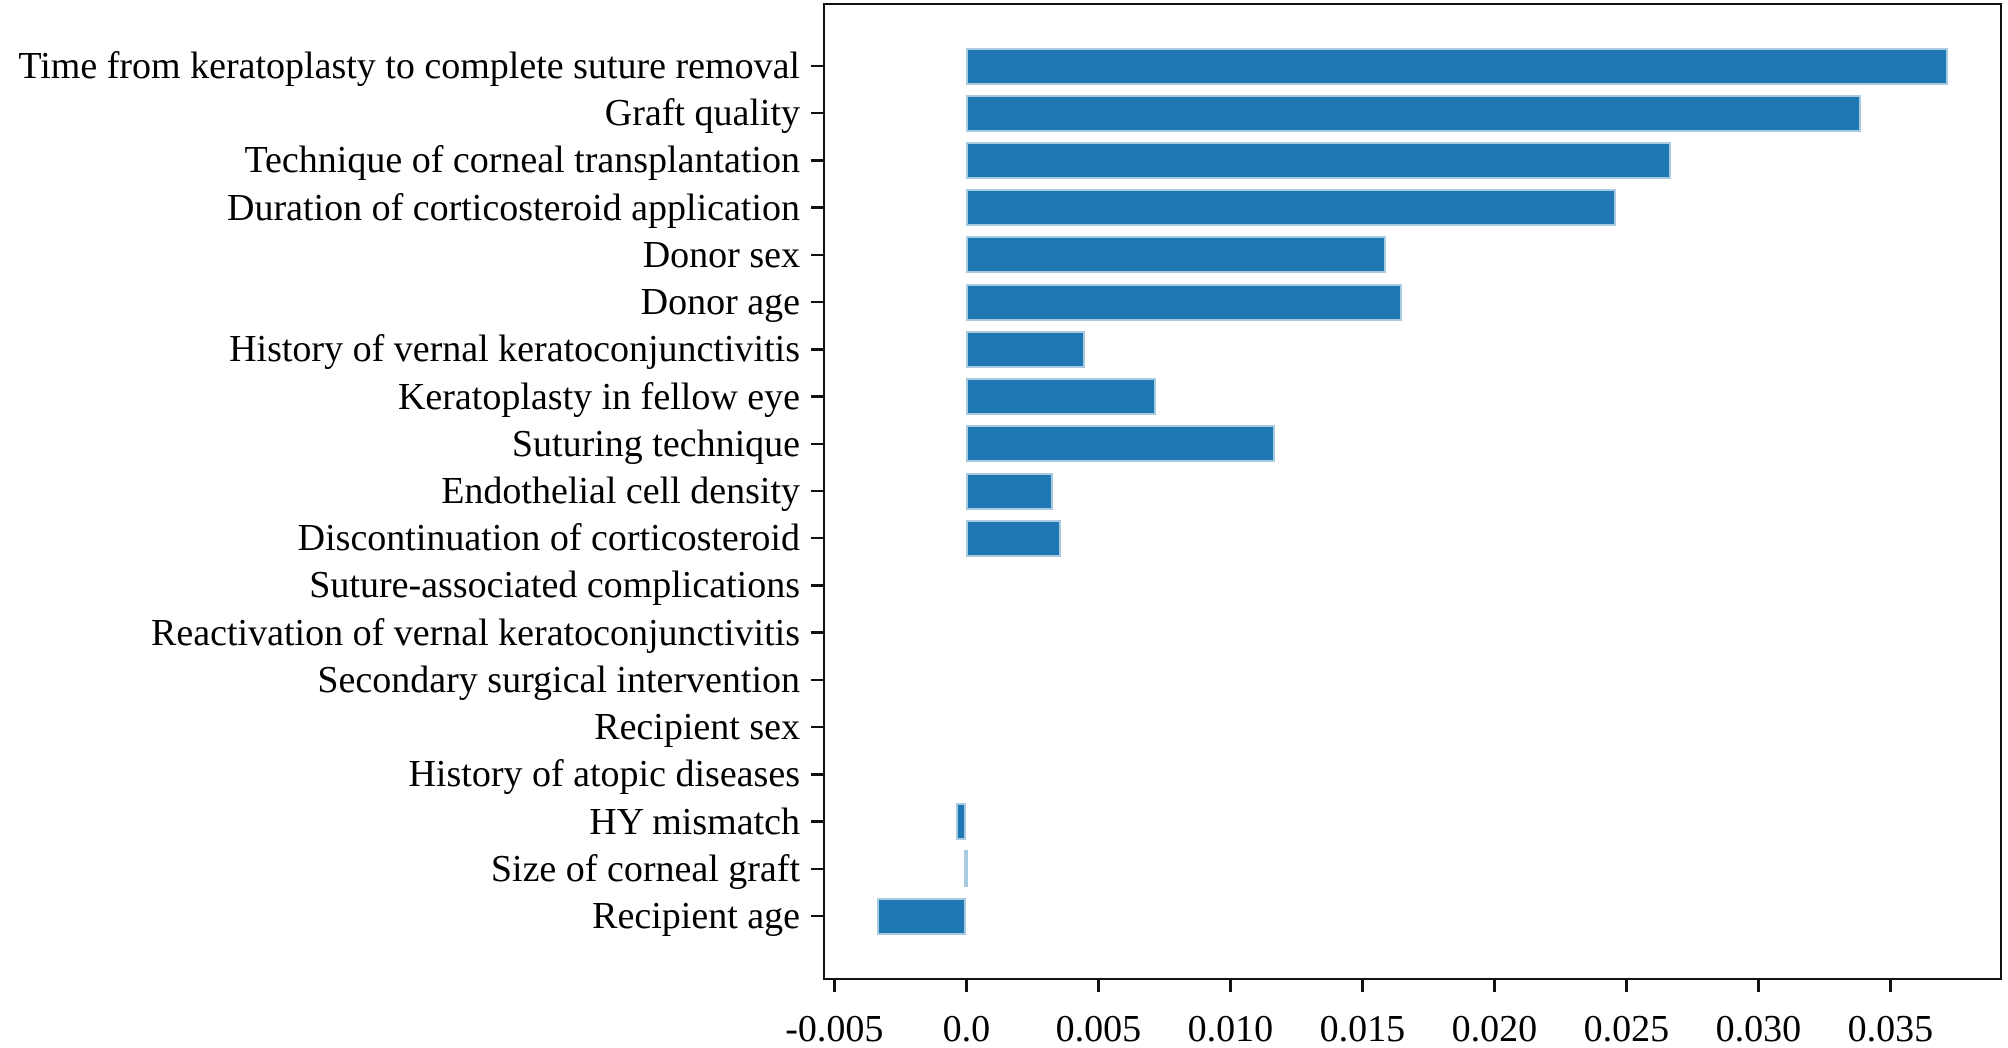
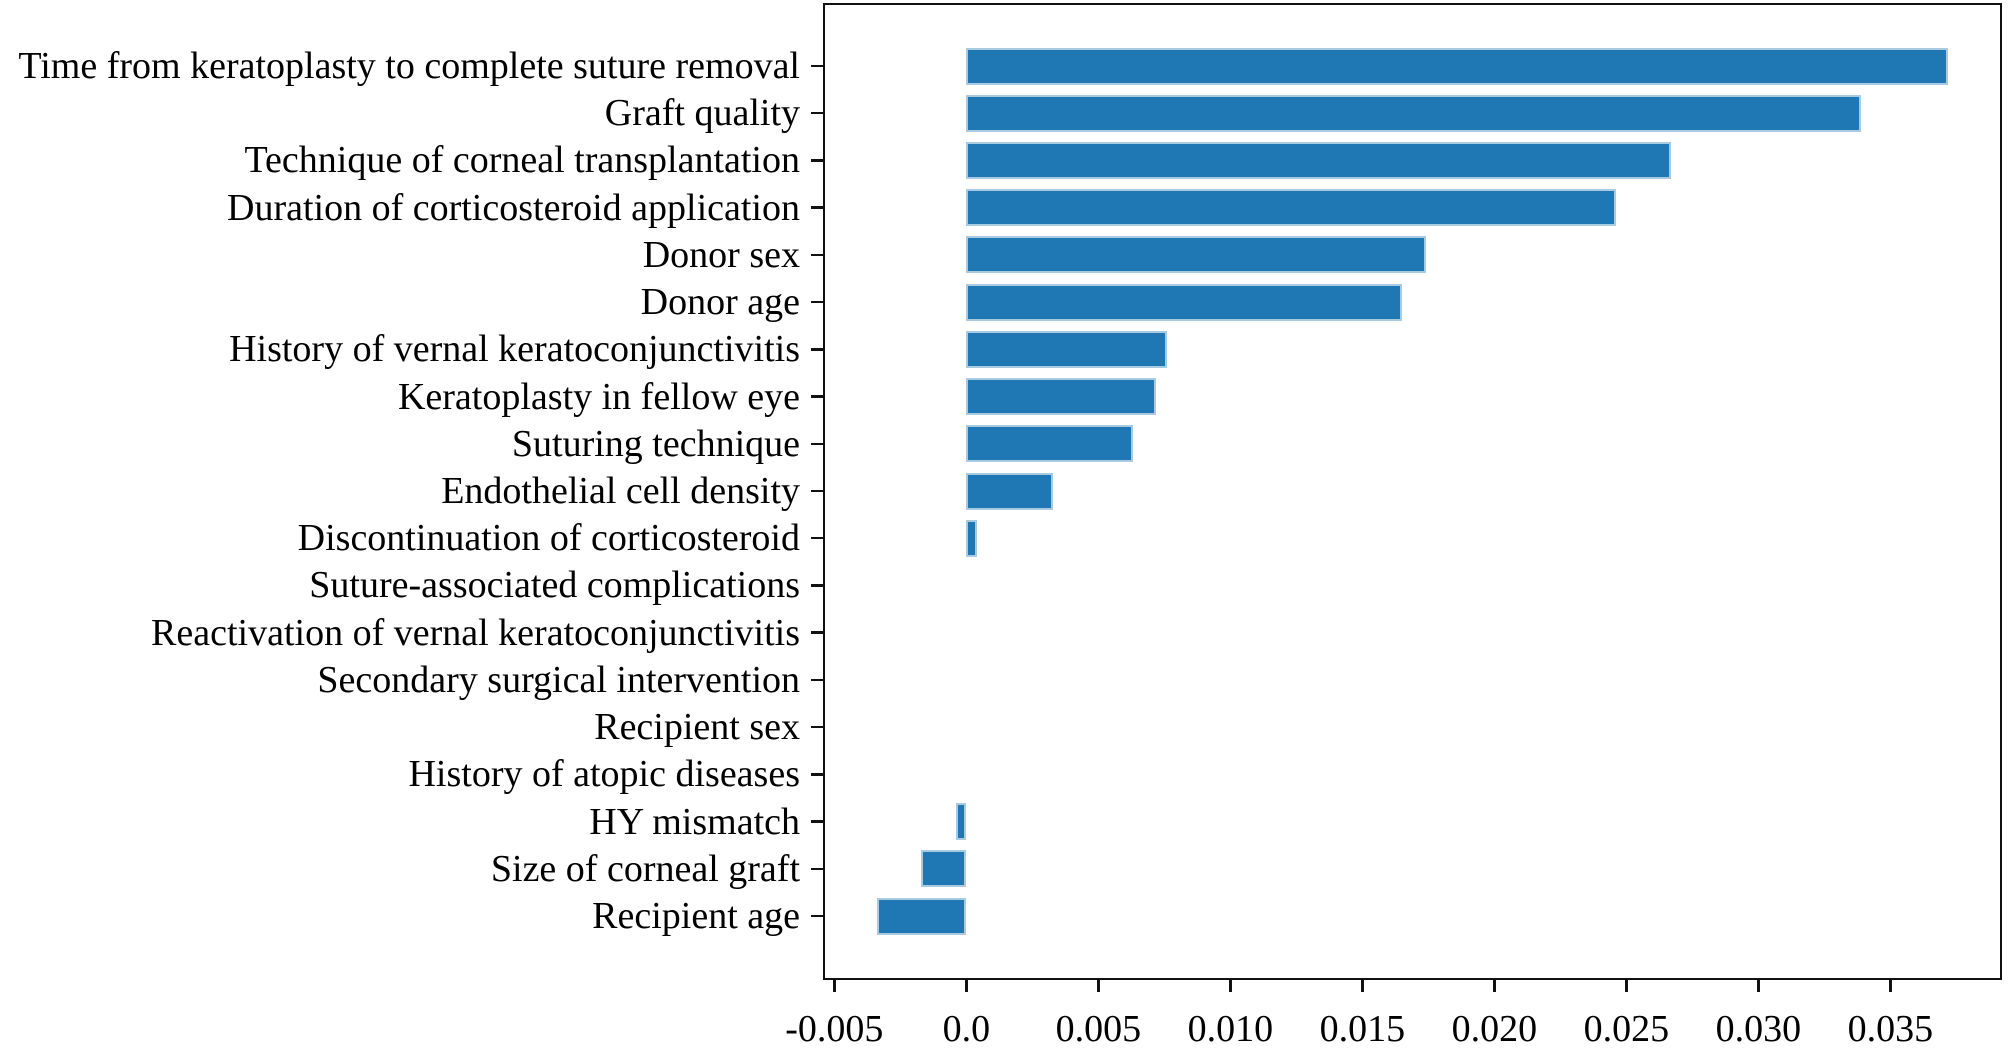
Donor sex: 0.0159 -> 0.0174
History of vernal keratoconjunctivitis: 0.0045 -> 0.0076
Suturing technique: 0.0117 -> 0.0063
Discontinuation of corticosteroid: 0.0036 -> 0.0004
Size of corneal graft: -0.0001 -> -0.0017
